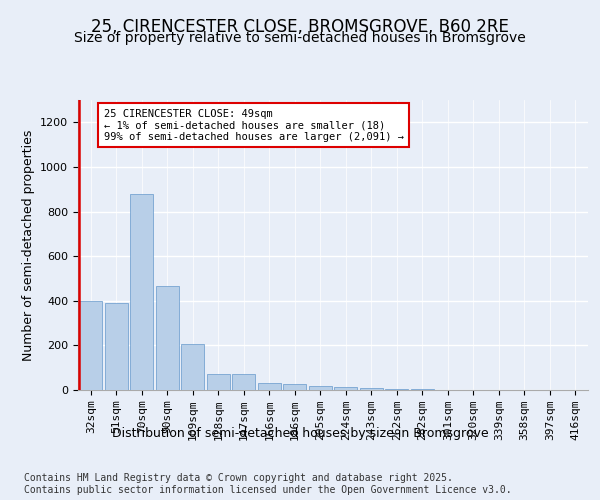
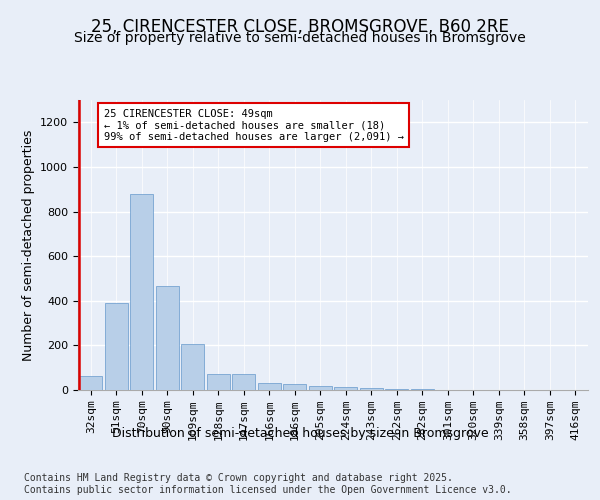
32sqm: 400 -> 65
